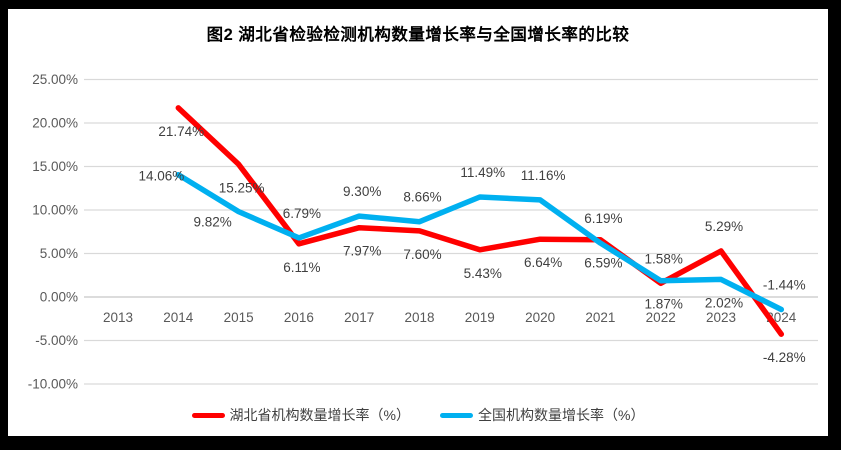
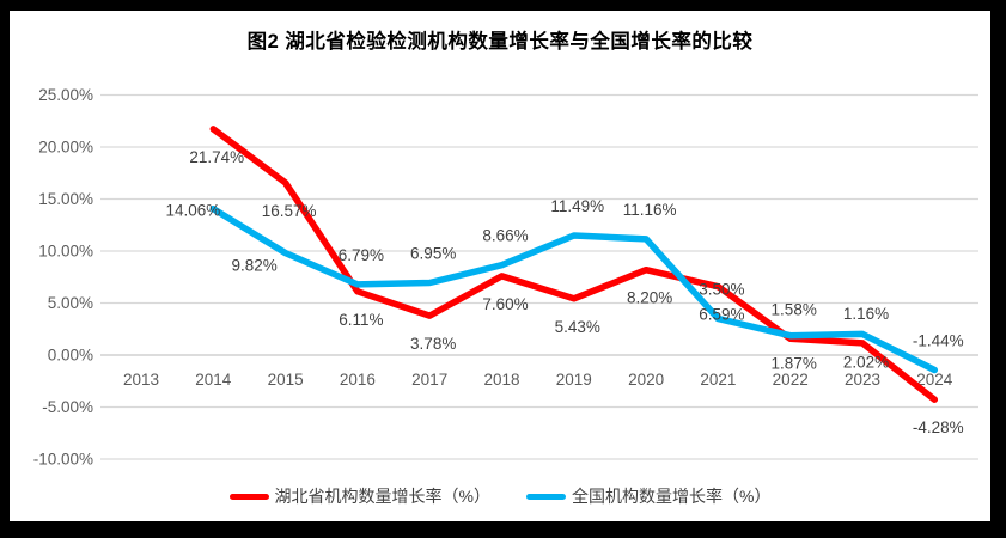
湖北省机构数量增长率（%）/2015: 15.25% -> 16.57%
湖北省机构数量增长率（%）/2017: 7.97% -> 3.78%
全国机构数量增长率（%）/2017: 9.30% -> 6.95%
湖北省机构数量增长率（%）/2020: 6.64% -> 8.20%
全国机构数量增长率（%）/2021: 6.19% -> 3.50%
湖北省机构数量增长率（%）/2023: 5.29% -> 1.16%
